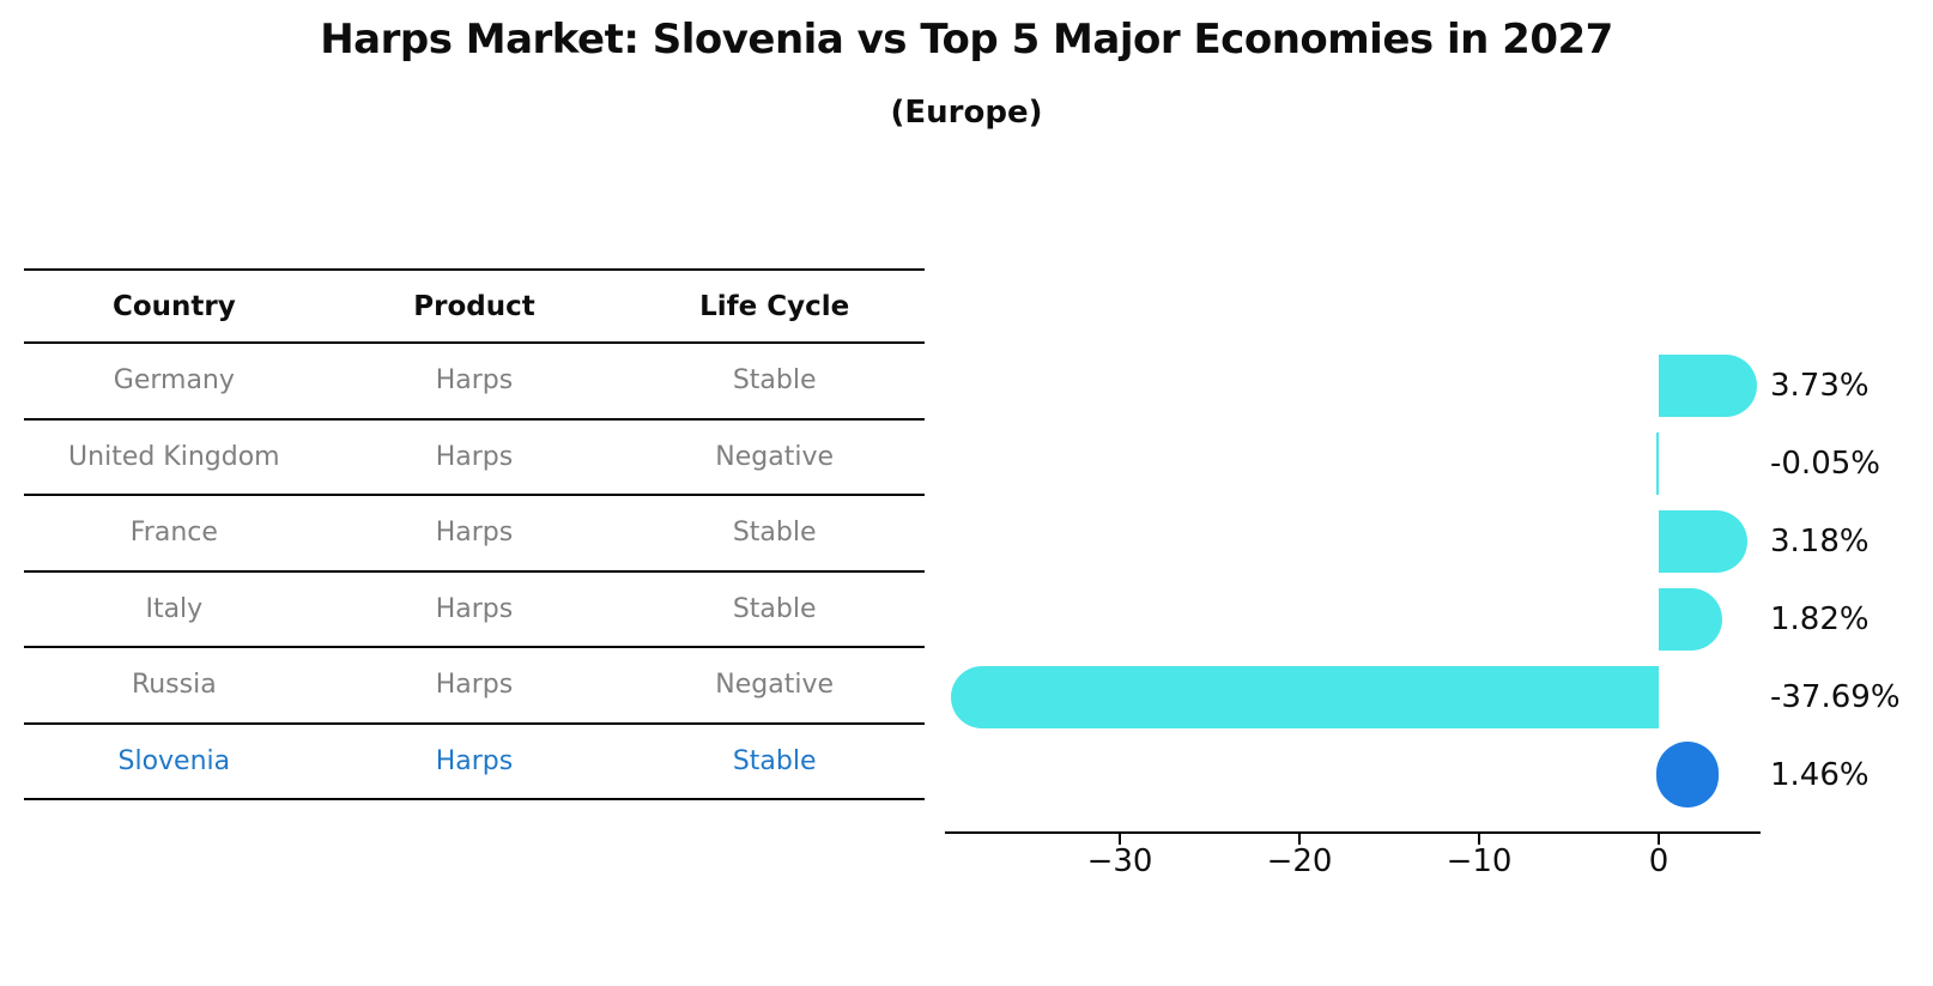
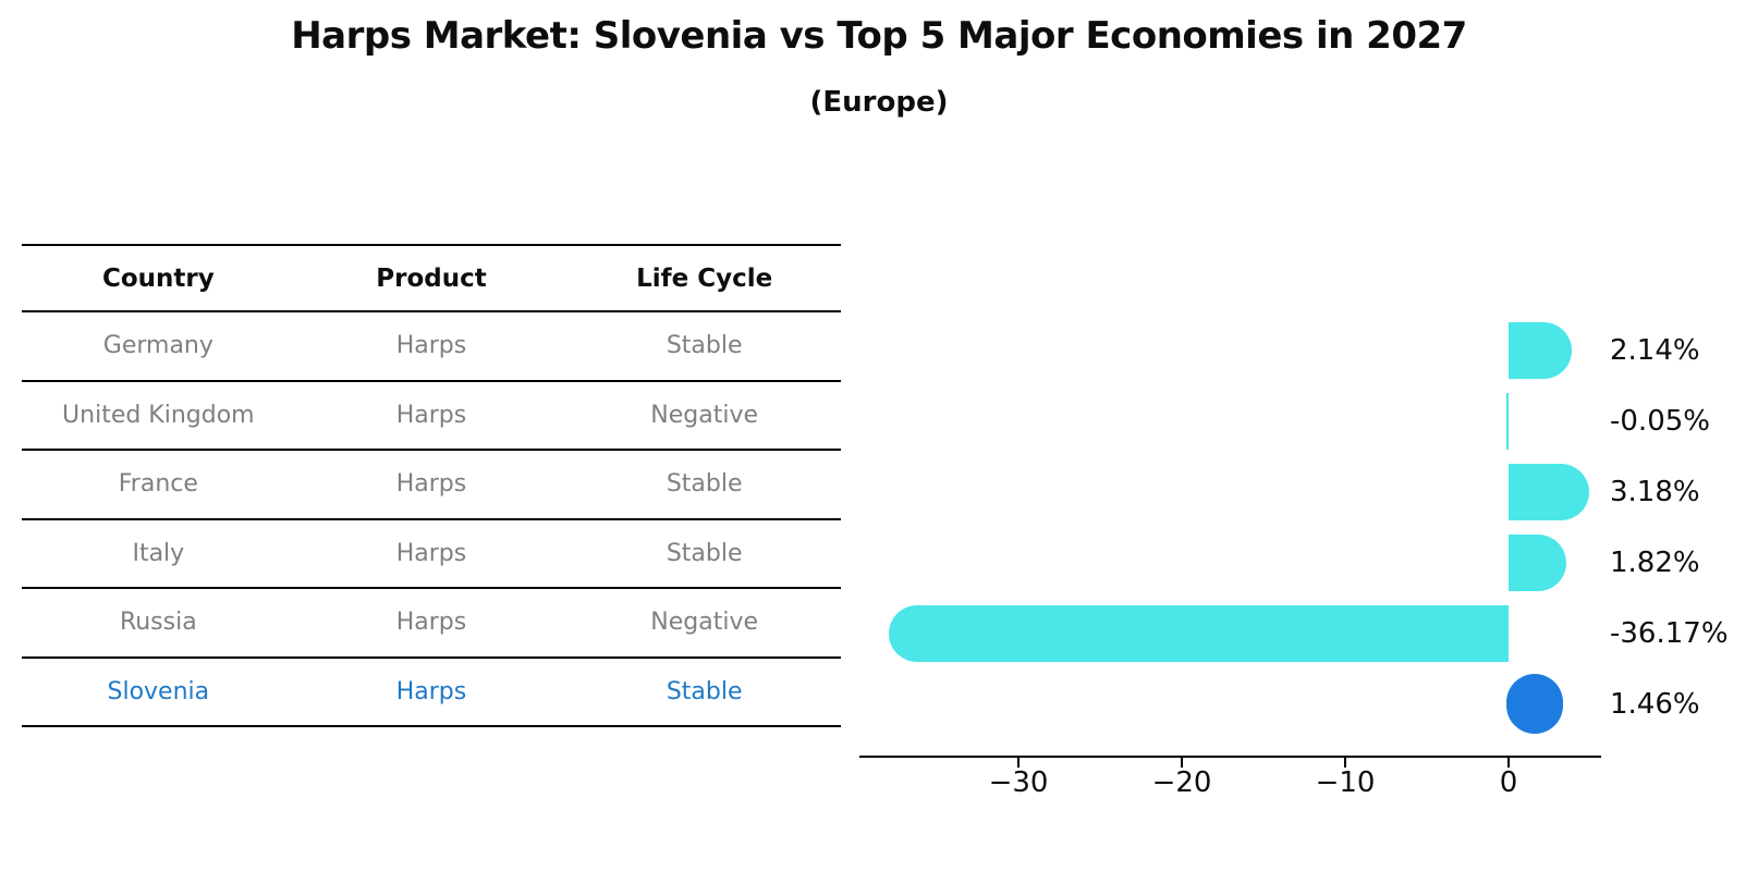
Germany: 3.73% -> 2.14%
Russia: -37.69% -> -36.17%
